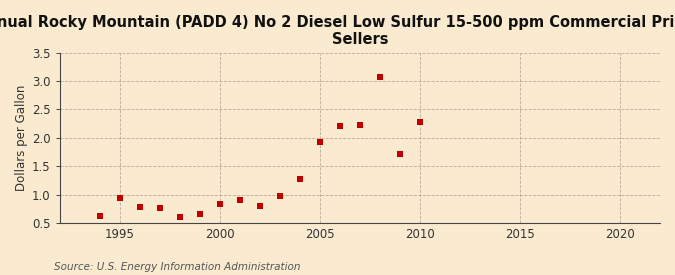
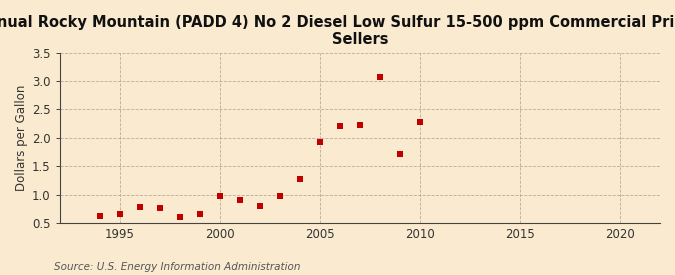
1995: 0.94 -> 0.66
2000: 0.84 -> 0.97
